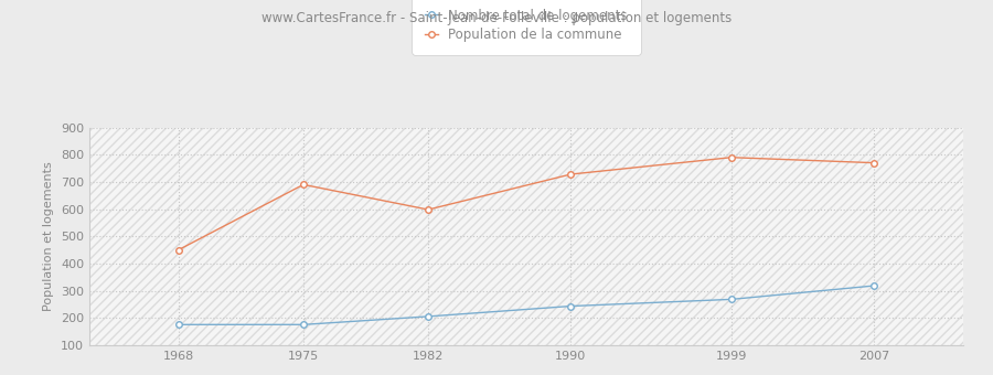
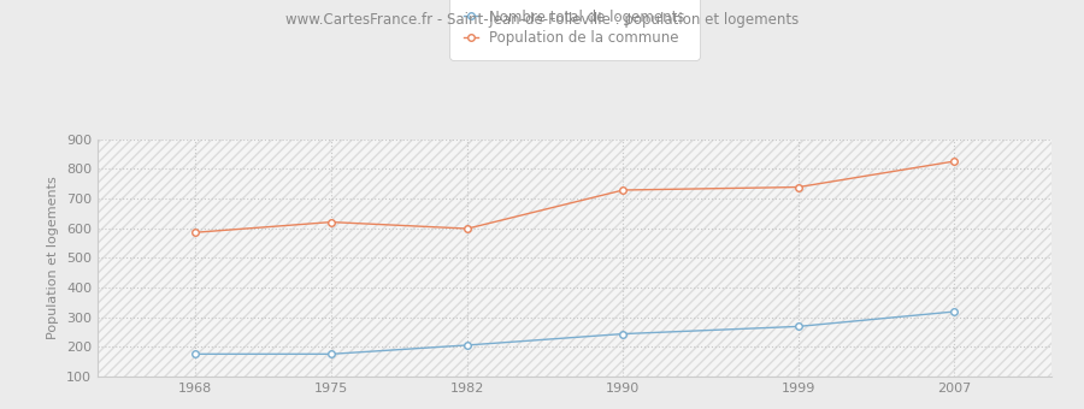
Population de la commune/1968: 450 -> 585
Population de la commune/1975: 690 -> 620
Population de la commune/1999: 790 -> 738
Population de la commune/2007: 770 -> 825
